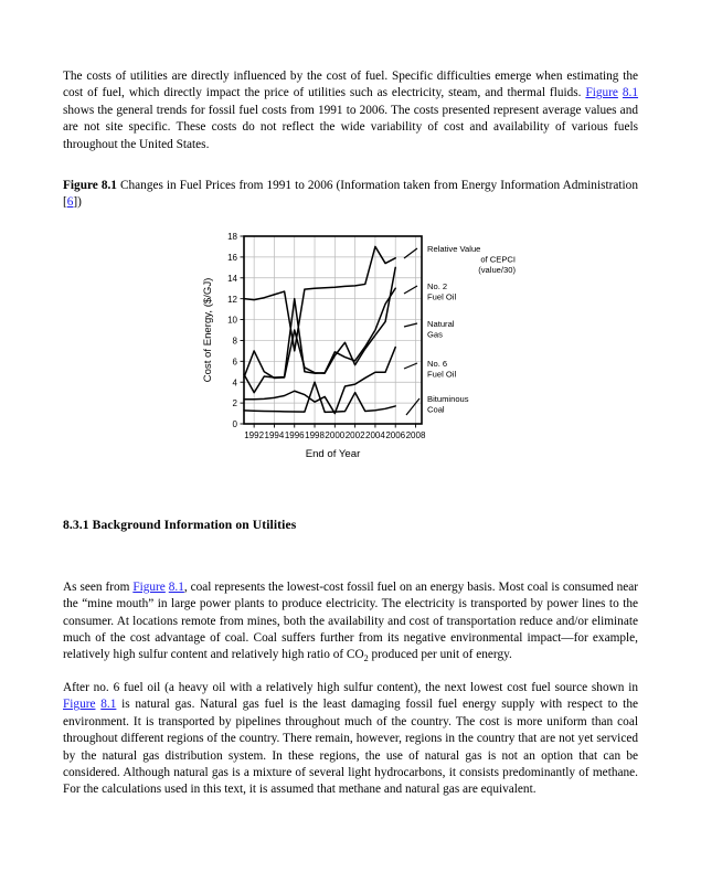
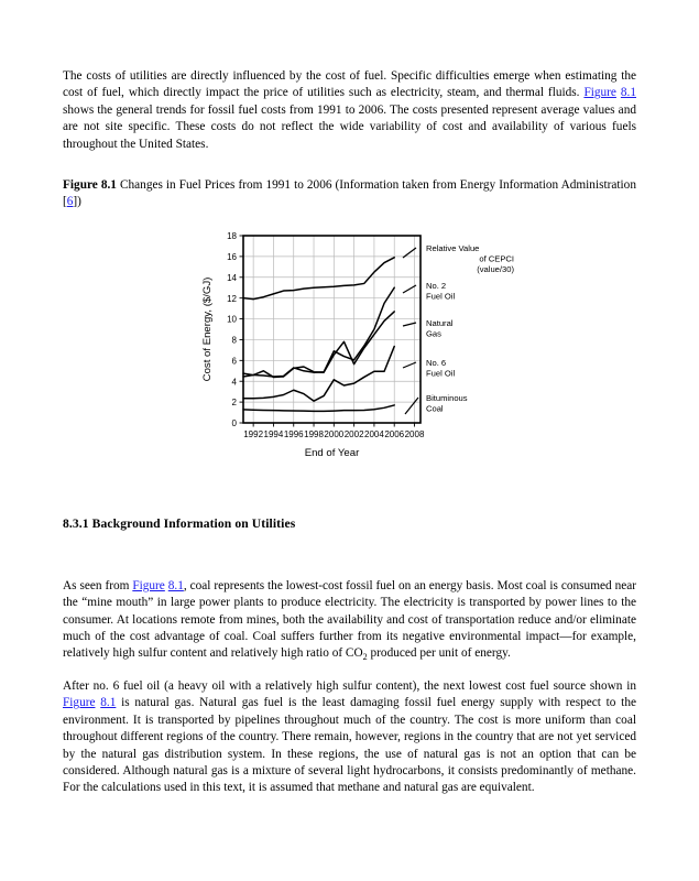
No. 2 Fuel Oil/1992: 3 -> 5
Natural Gas/1992: 7 -> 5
Relative Value of CEPCI (value/30)/1996: 7 -> 13
No. 2 Fuel Oil/1996: 12 -> 5
Natural Gas/1996: 9 -> 5
Bituminous Coal/1998: 4 -> 1
No. 6 Fuel Oil/2000: 1 -> 4
Bituminous Coal/2002: 3 -> 1
Relative Value of CEPCI (value/30)/2004: 17 -> 14
Natural Gas/2006: 15 -> 11
